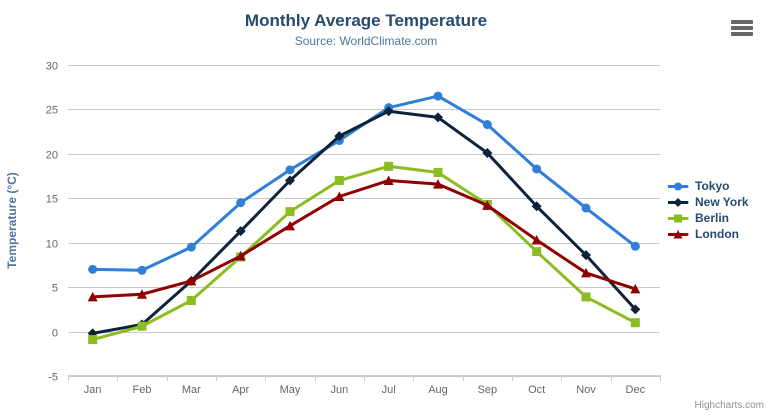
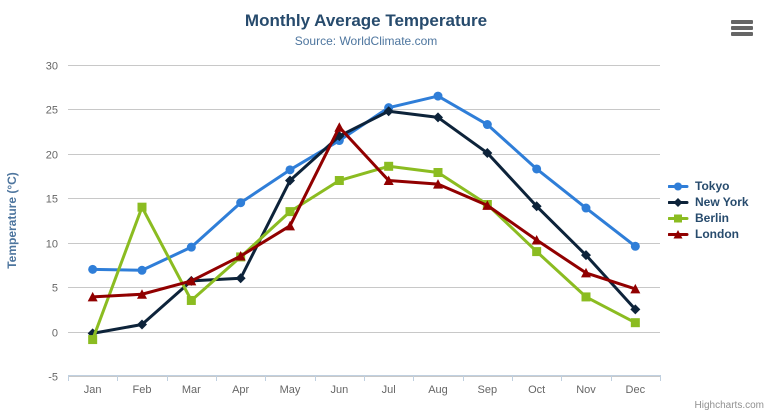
Berlin/Feb: 1 -> 14
New York/Apr: 11 -> 6
London/Jun: 15 -> 23
